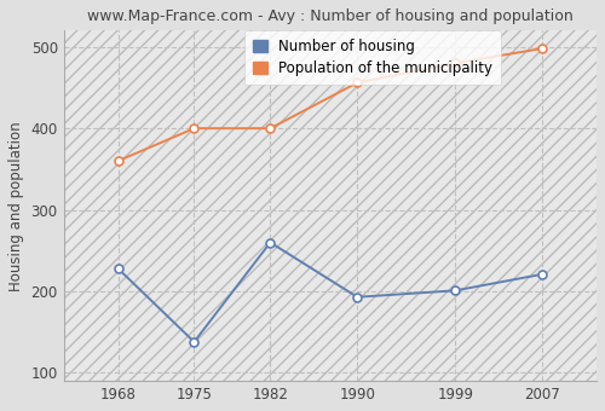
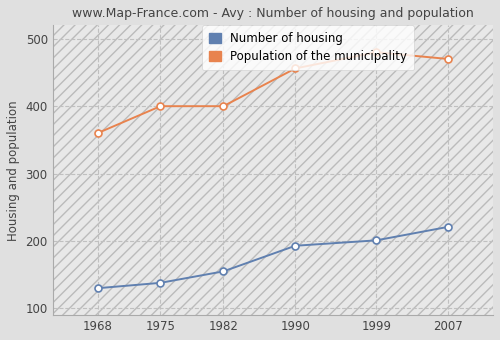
Number of housing/1968: 228 -> 130
Number of housing/1982: 260 -> 155
Population of the municipality/2007: 498 -> 470
